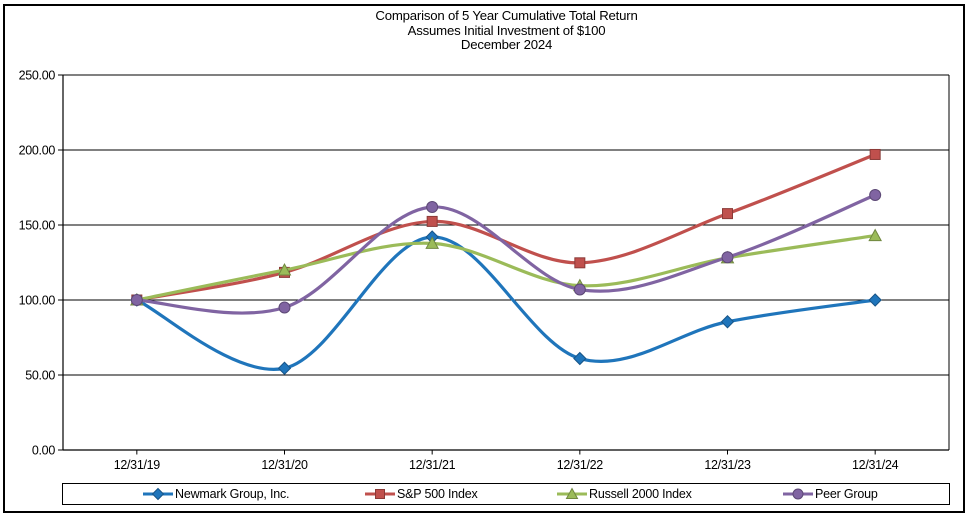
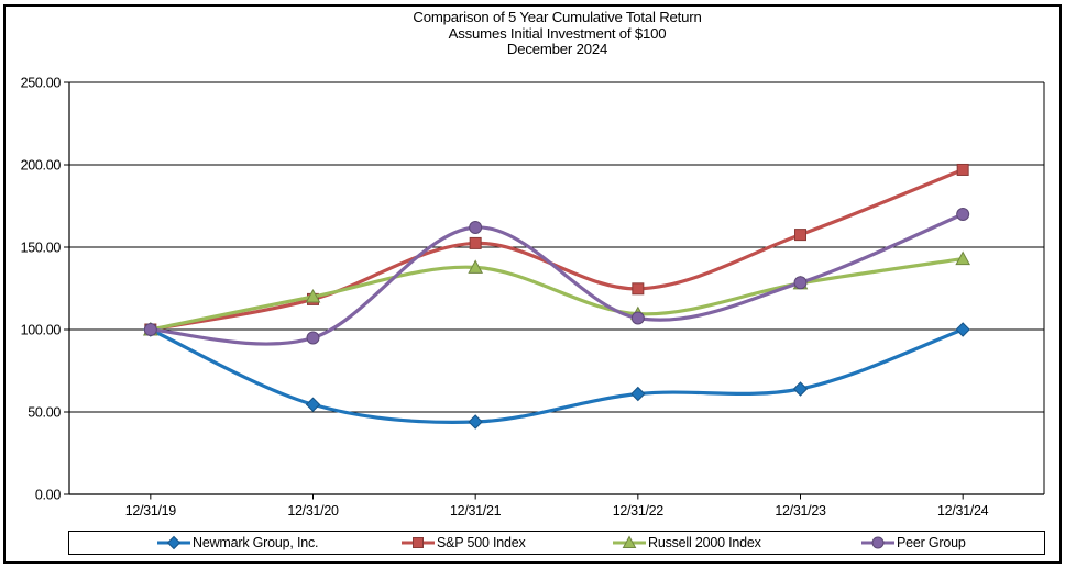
Newmark Group, Inc./12/31/21: 142 -> 44
Newmark Group, Inc./12/31/23: 86 -> 64
